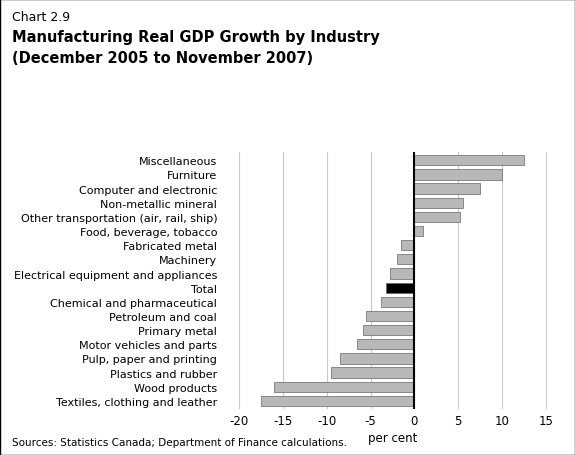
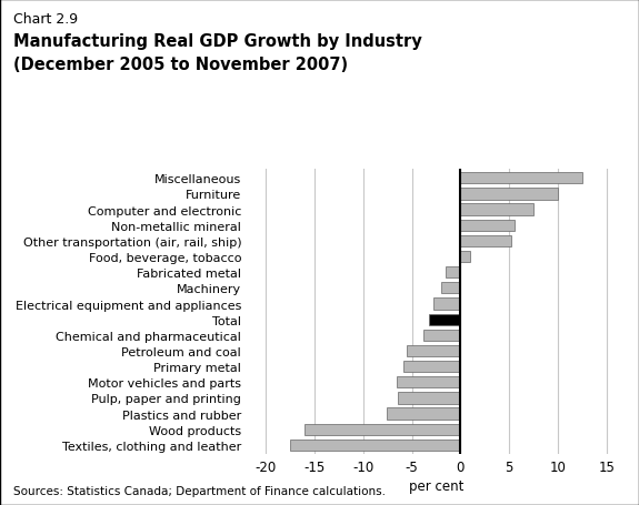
Pulp, paper and printing: -8.5 -> -6.4
Plastics and rubber: -9.5 -> -7.6
